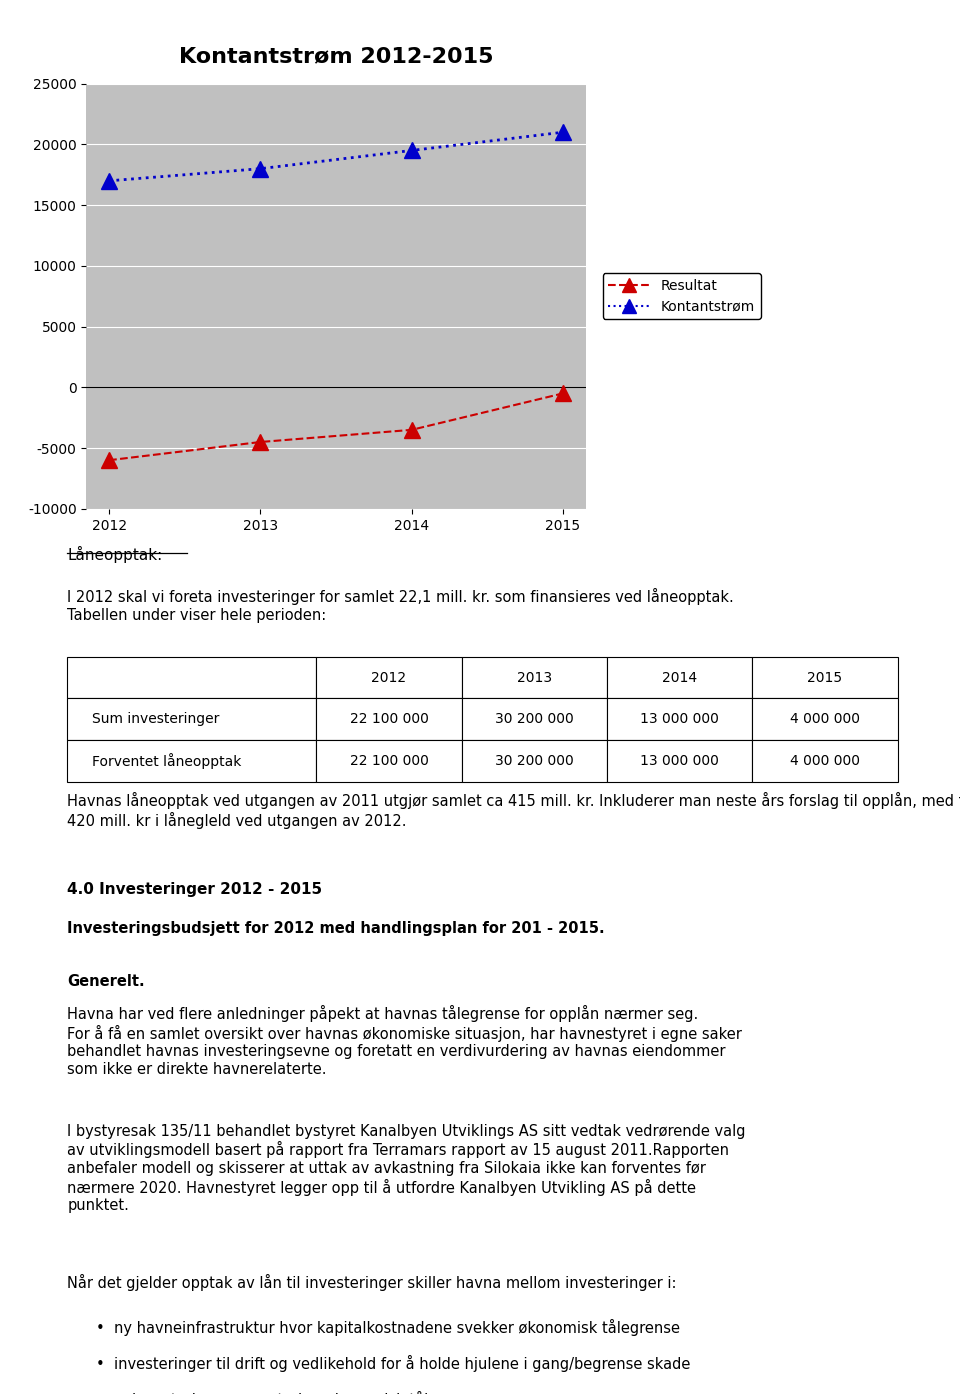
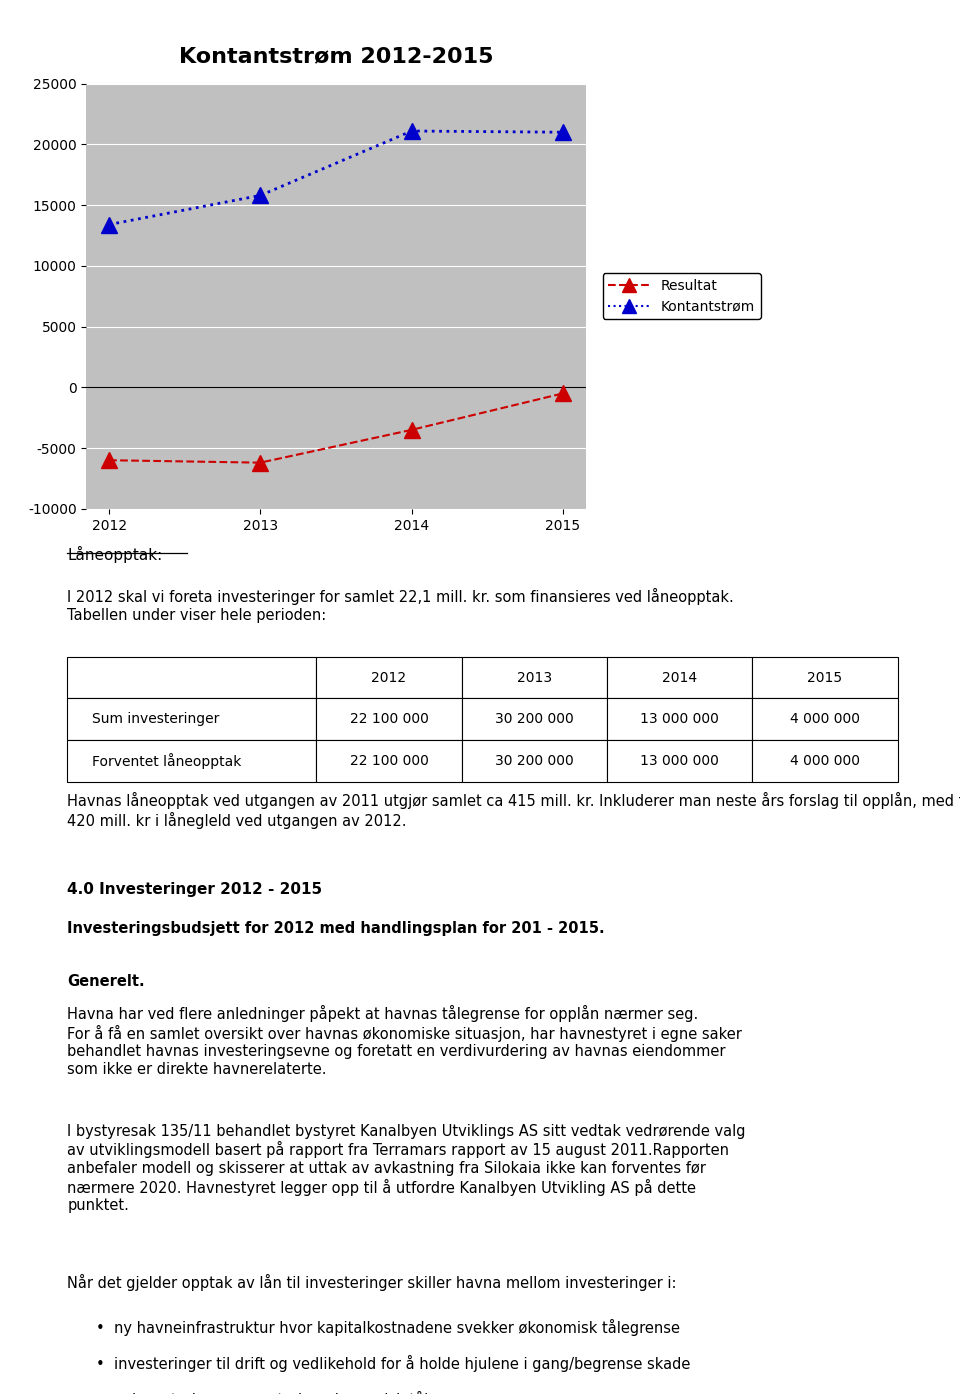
Kontantstrøm/2012: 17000 -> 13400
Resultat/2013: -4500 -> -6200
Kontantstrøm/2013: 18000 -> 15800
Kontantstrøm/2014: 19500 -> 21100
